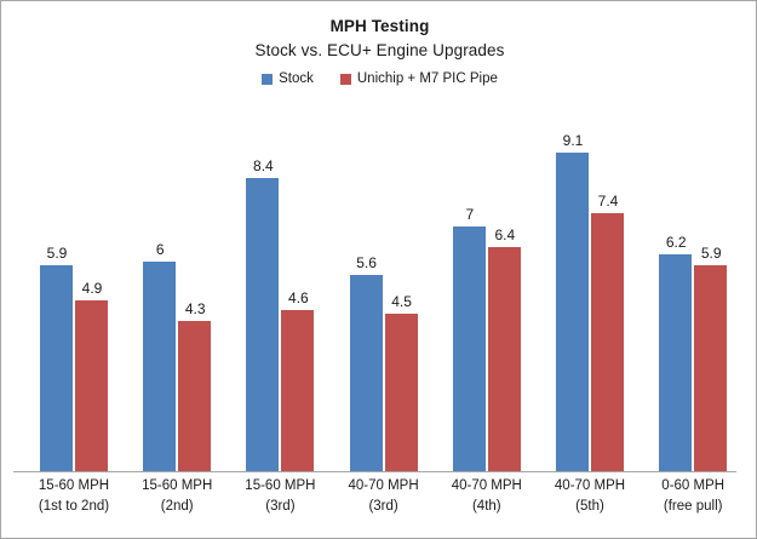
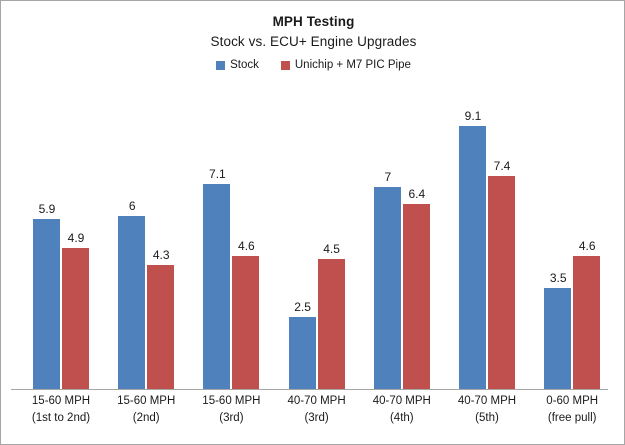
Stock/15-60 MPH (3rd): 8.4 -> 7.1
Stock/40-70 MPH (3rd): 5.6 -> 2.5
Stock/0-60 MPH (free pull): 6.2 -> 3.5
Unichip + M7 PIC Pipe/0-60 MPH (free pull): 5.9 -> 4.6
